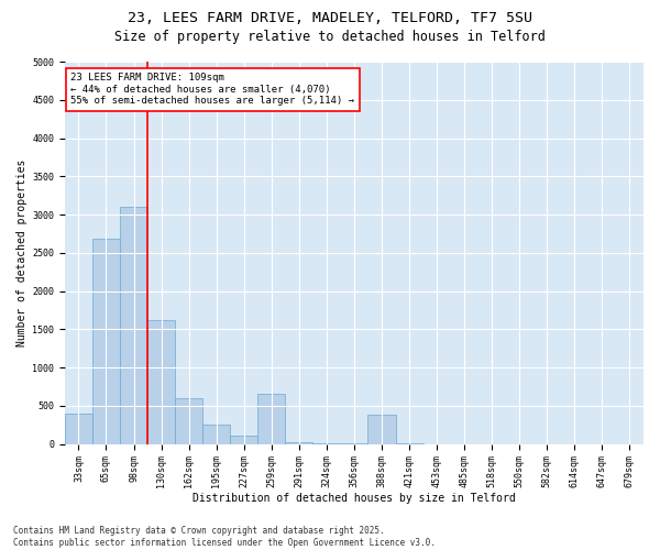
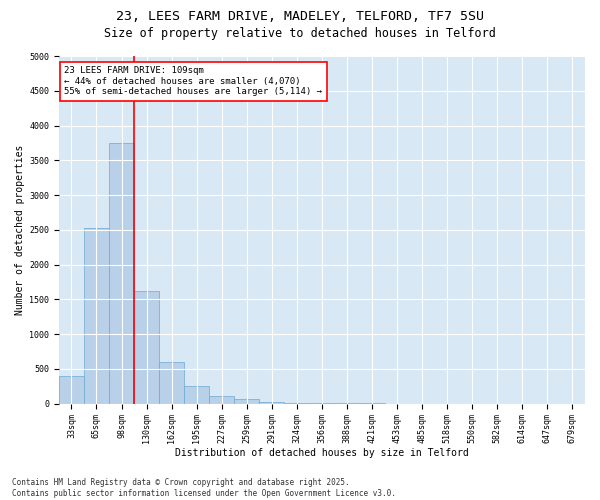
65sqm: 2680 -> 2520
98sqm: 3100 -> 3750
259sqm: 660 -> 60
388sqm: 380 -> 0
